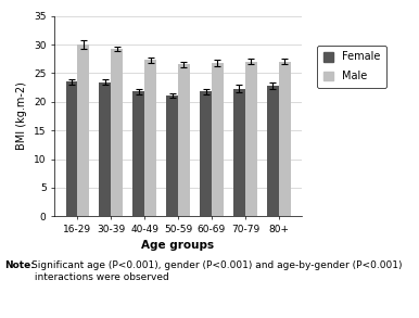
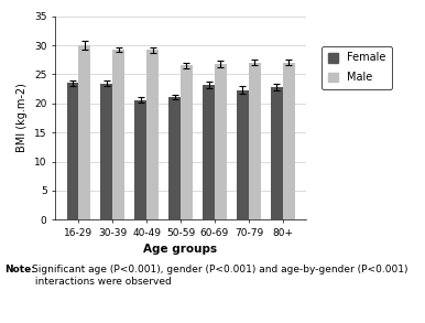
Female/40-49: 21.8 -> 20.6
Male/40-49: 27.3 -> 29.2
Female/60-69: 21.8 -> 23.2
